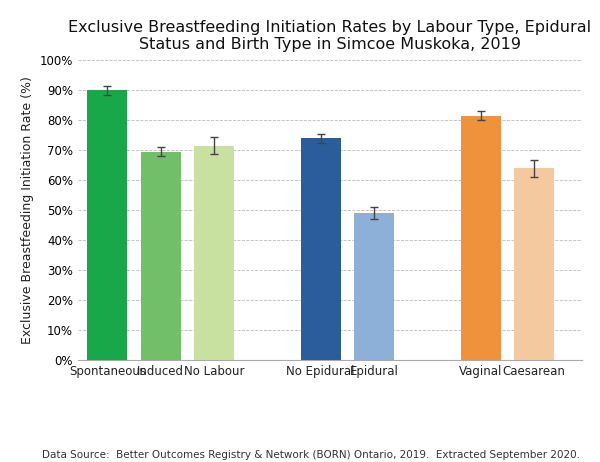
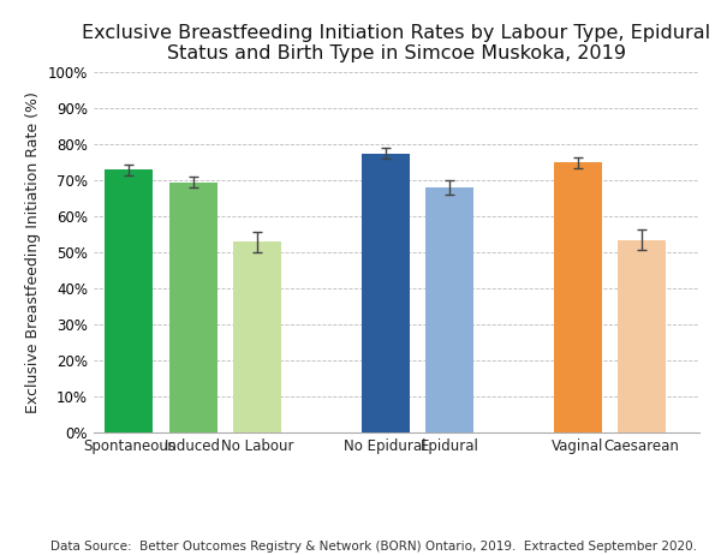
Spontaneous: 90.0% -> 73.0%
No Labour: 71.5% -> 53.0%
No Epidural: 74.0% -> 77.5%
Epidural: 49.0% -> 68.0%
Vaginal: 81.5% -> 75.0%
Caesarean: 64.0% -> 53.5%
